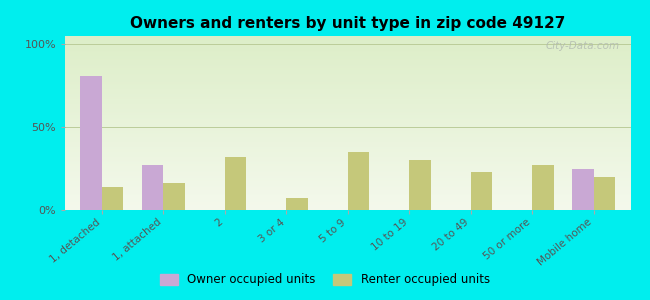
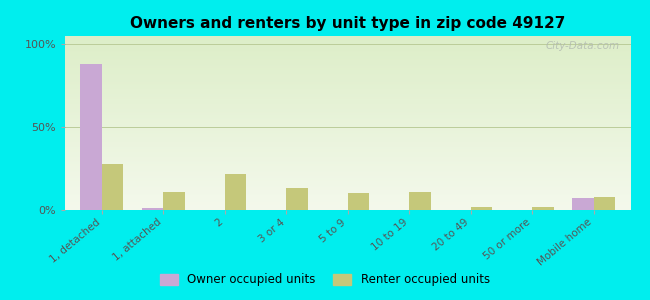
Owner occupied units/1, detached: 81% -> 88%
Renter occupied units/1, detached: 14% -> 28%
Owner occupied units/1, attached: 27% -> 1%
Renter occupied units/1, attached: 16% -> 11%
Renter occupied units/2: 32% -> 22%
Renter occupied units/3 or 4: 7% -> 13%
Renter occupied units/5 to 9: 35% -> 10%
Renter occupied units/10 to 19: 30% -> 11%
Renter occupied units/20 to 49: 23% -> 2%
Renter occupied units/50 or more: 27% -> 2%
Owner occupied units/Mobile home: 25% -> 7%
Renter occupied units/Mobile home: 20% -> 8%
